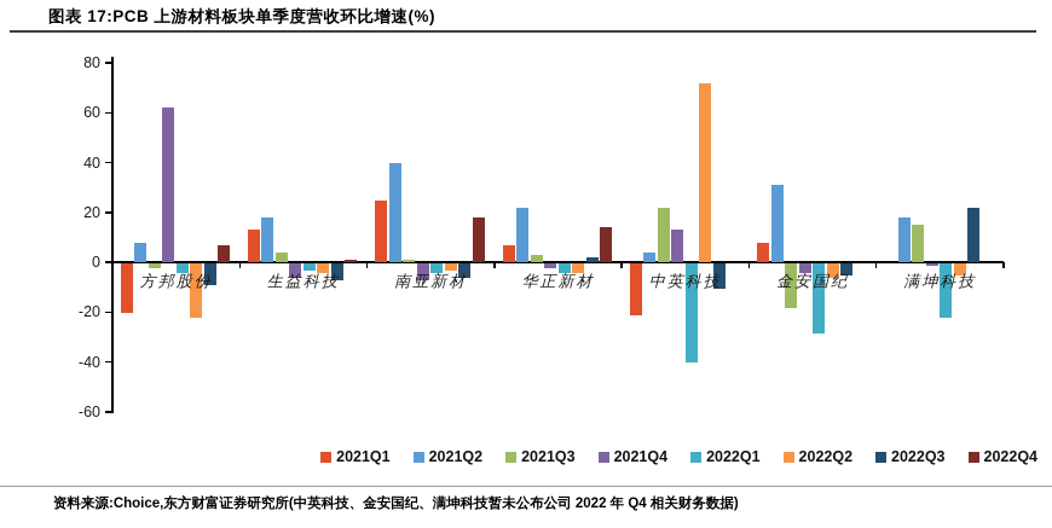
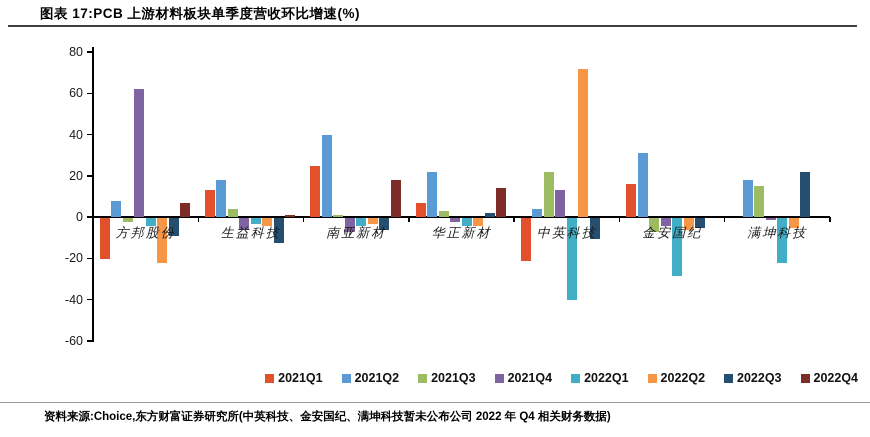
2022Q3/生益科技: -7 -> -12
2021Q1/金安国纪: 8 -> 16
2021Q3/金安国纪: -18 -> -7
